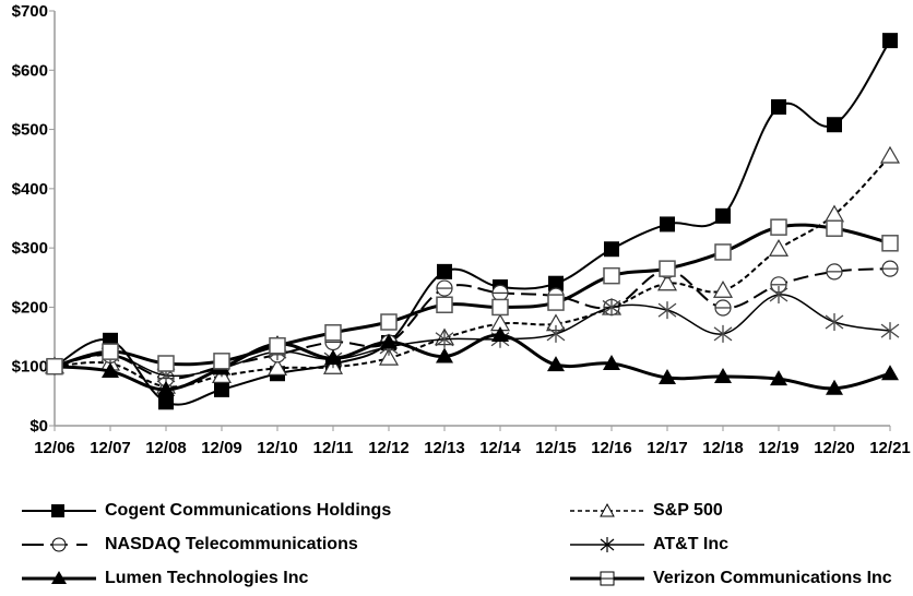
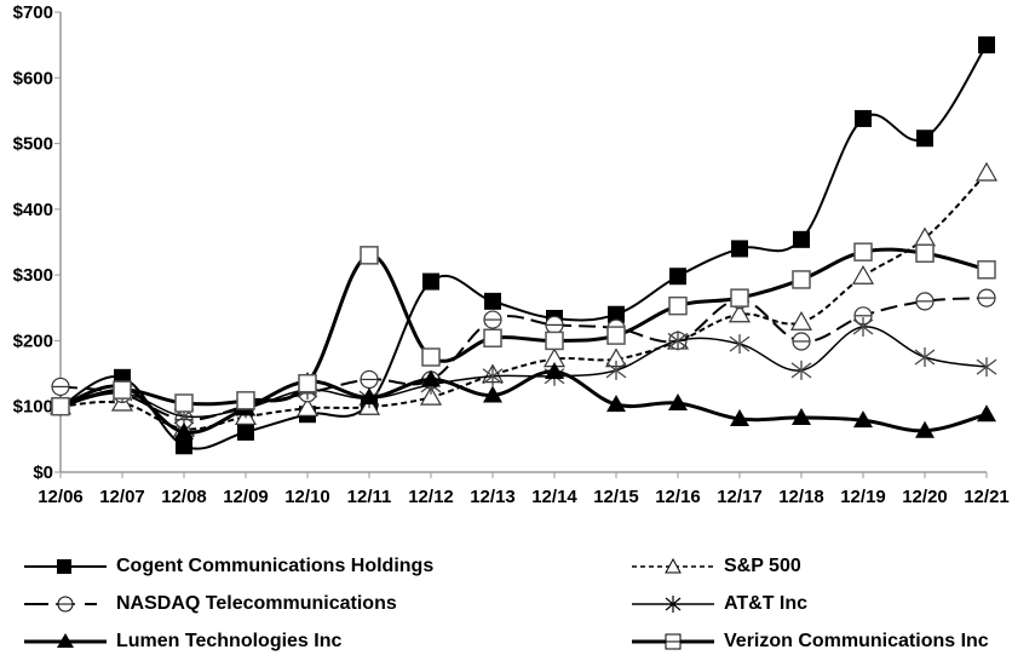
NASDAQ Telecommunications/12/06: $100 -> $130
Lumen Technologies Inc/12/07: $90 -> $130
Verizon Communications Inc/12/11: $160 -> $330
Cogent Communications Holdings/12/12: $140 -> $290
